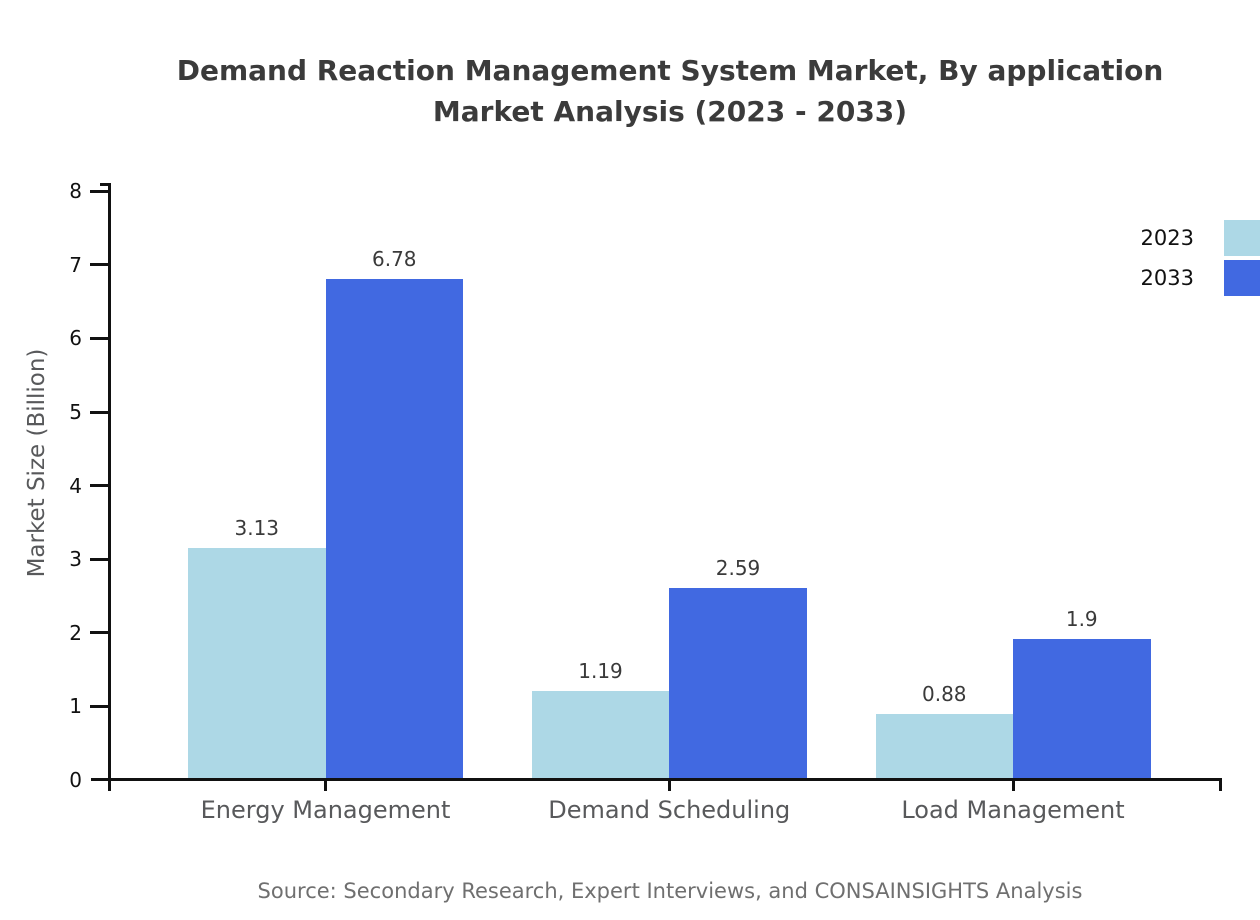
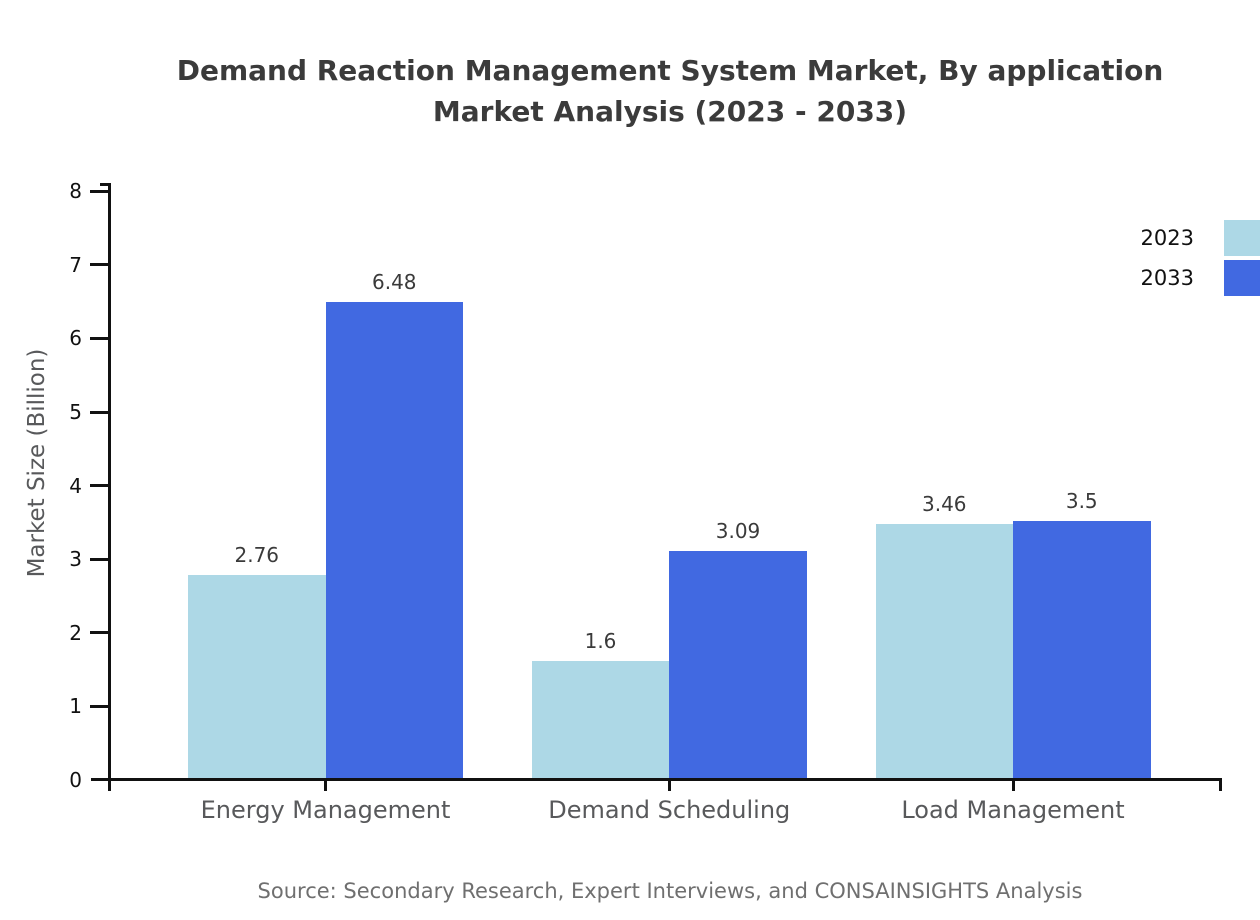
2023/Energy Management: 3.13 -> 2.76
2033/Energy Management: 6.78 -> 6.48
2023/Demand Scheduling: 1.19 -> 1.6
2033/Demand Scheduling: 2.59 -> 3.09
2023/Load Management: 0.88 -> 3.46
2033/Load Management: 1.9 -> 3.5
